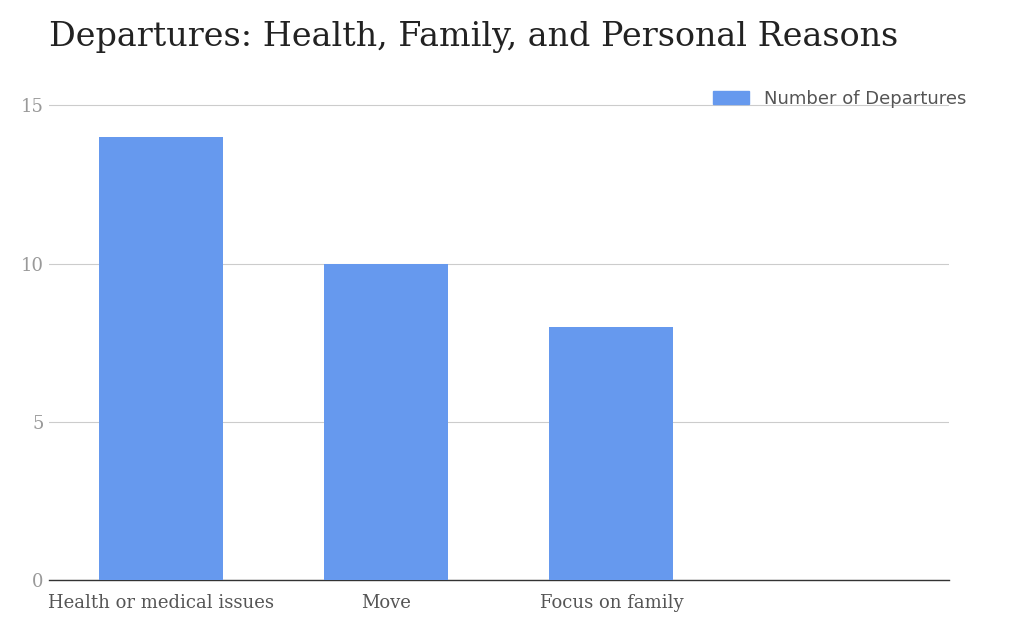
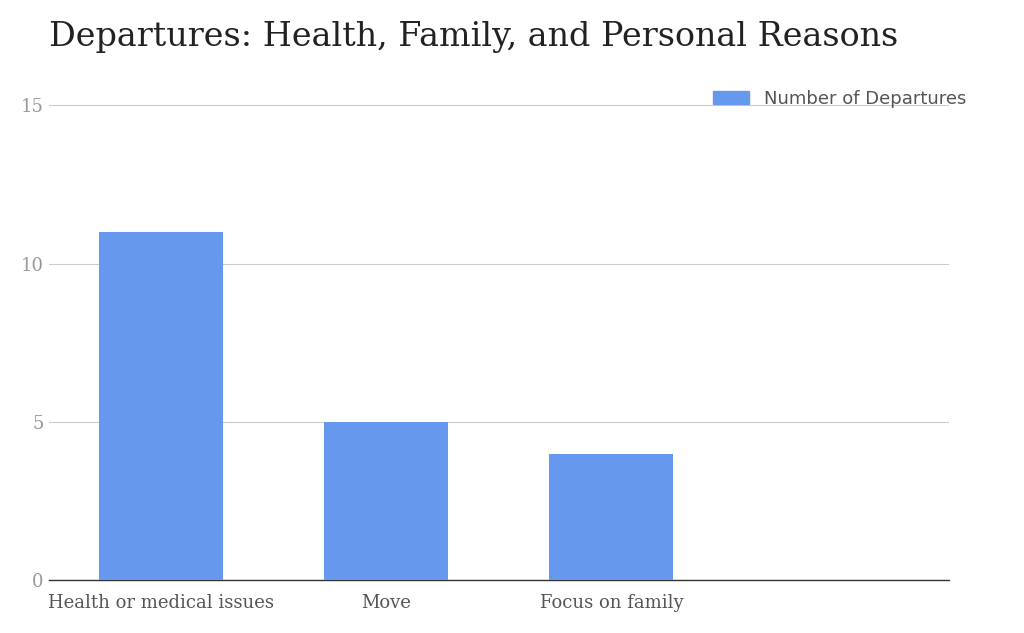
Health or medical issues: 14 -> 11
Move: 10 -> 5
Focus on family: 8 -> 4
